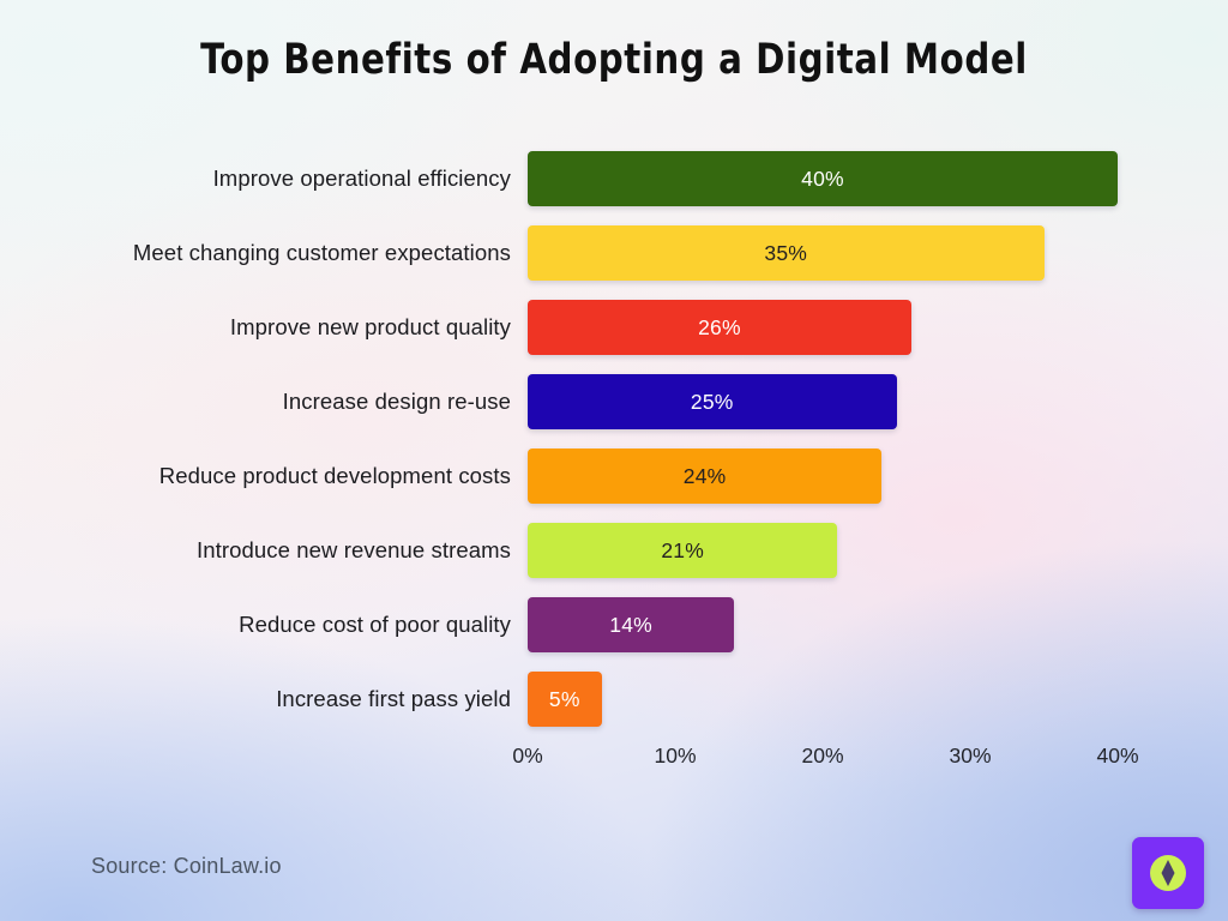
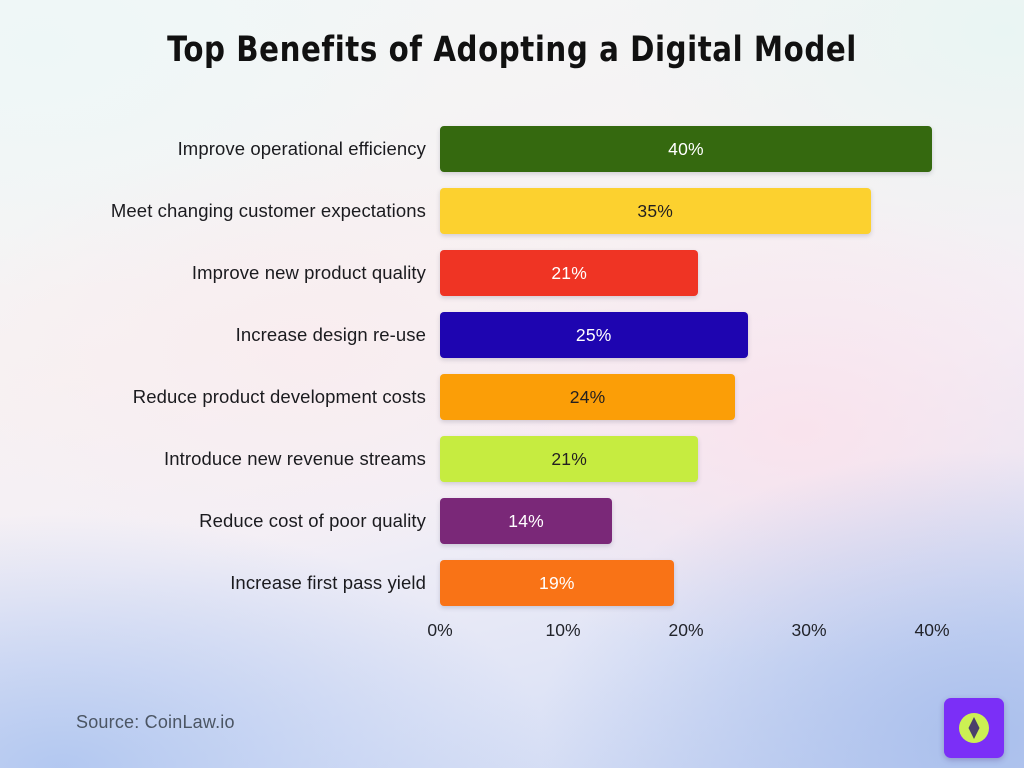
Improve new product quality: 26% -> 21%
Increase first pass yield: 5% -> 19%
